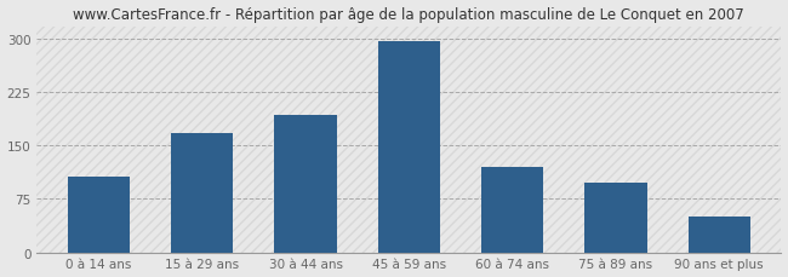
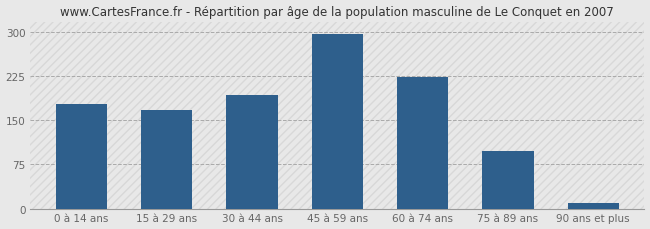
0 à 14 ans: 106 -> 178
60 à 74 ans: 120 -> 224
90 ans et plus: 50 -> 10
